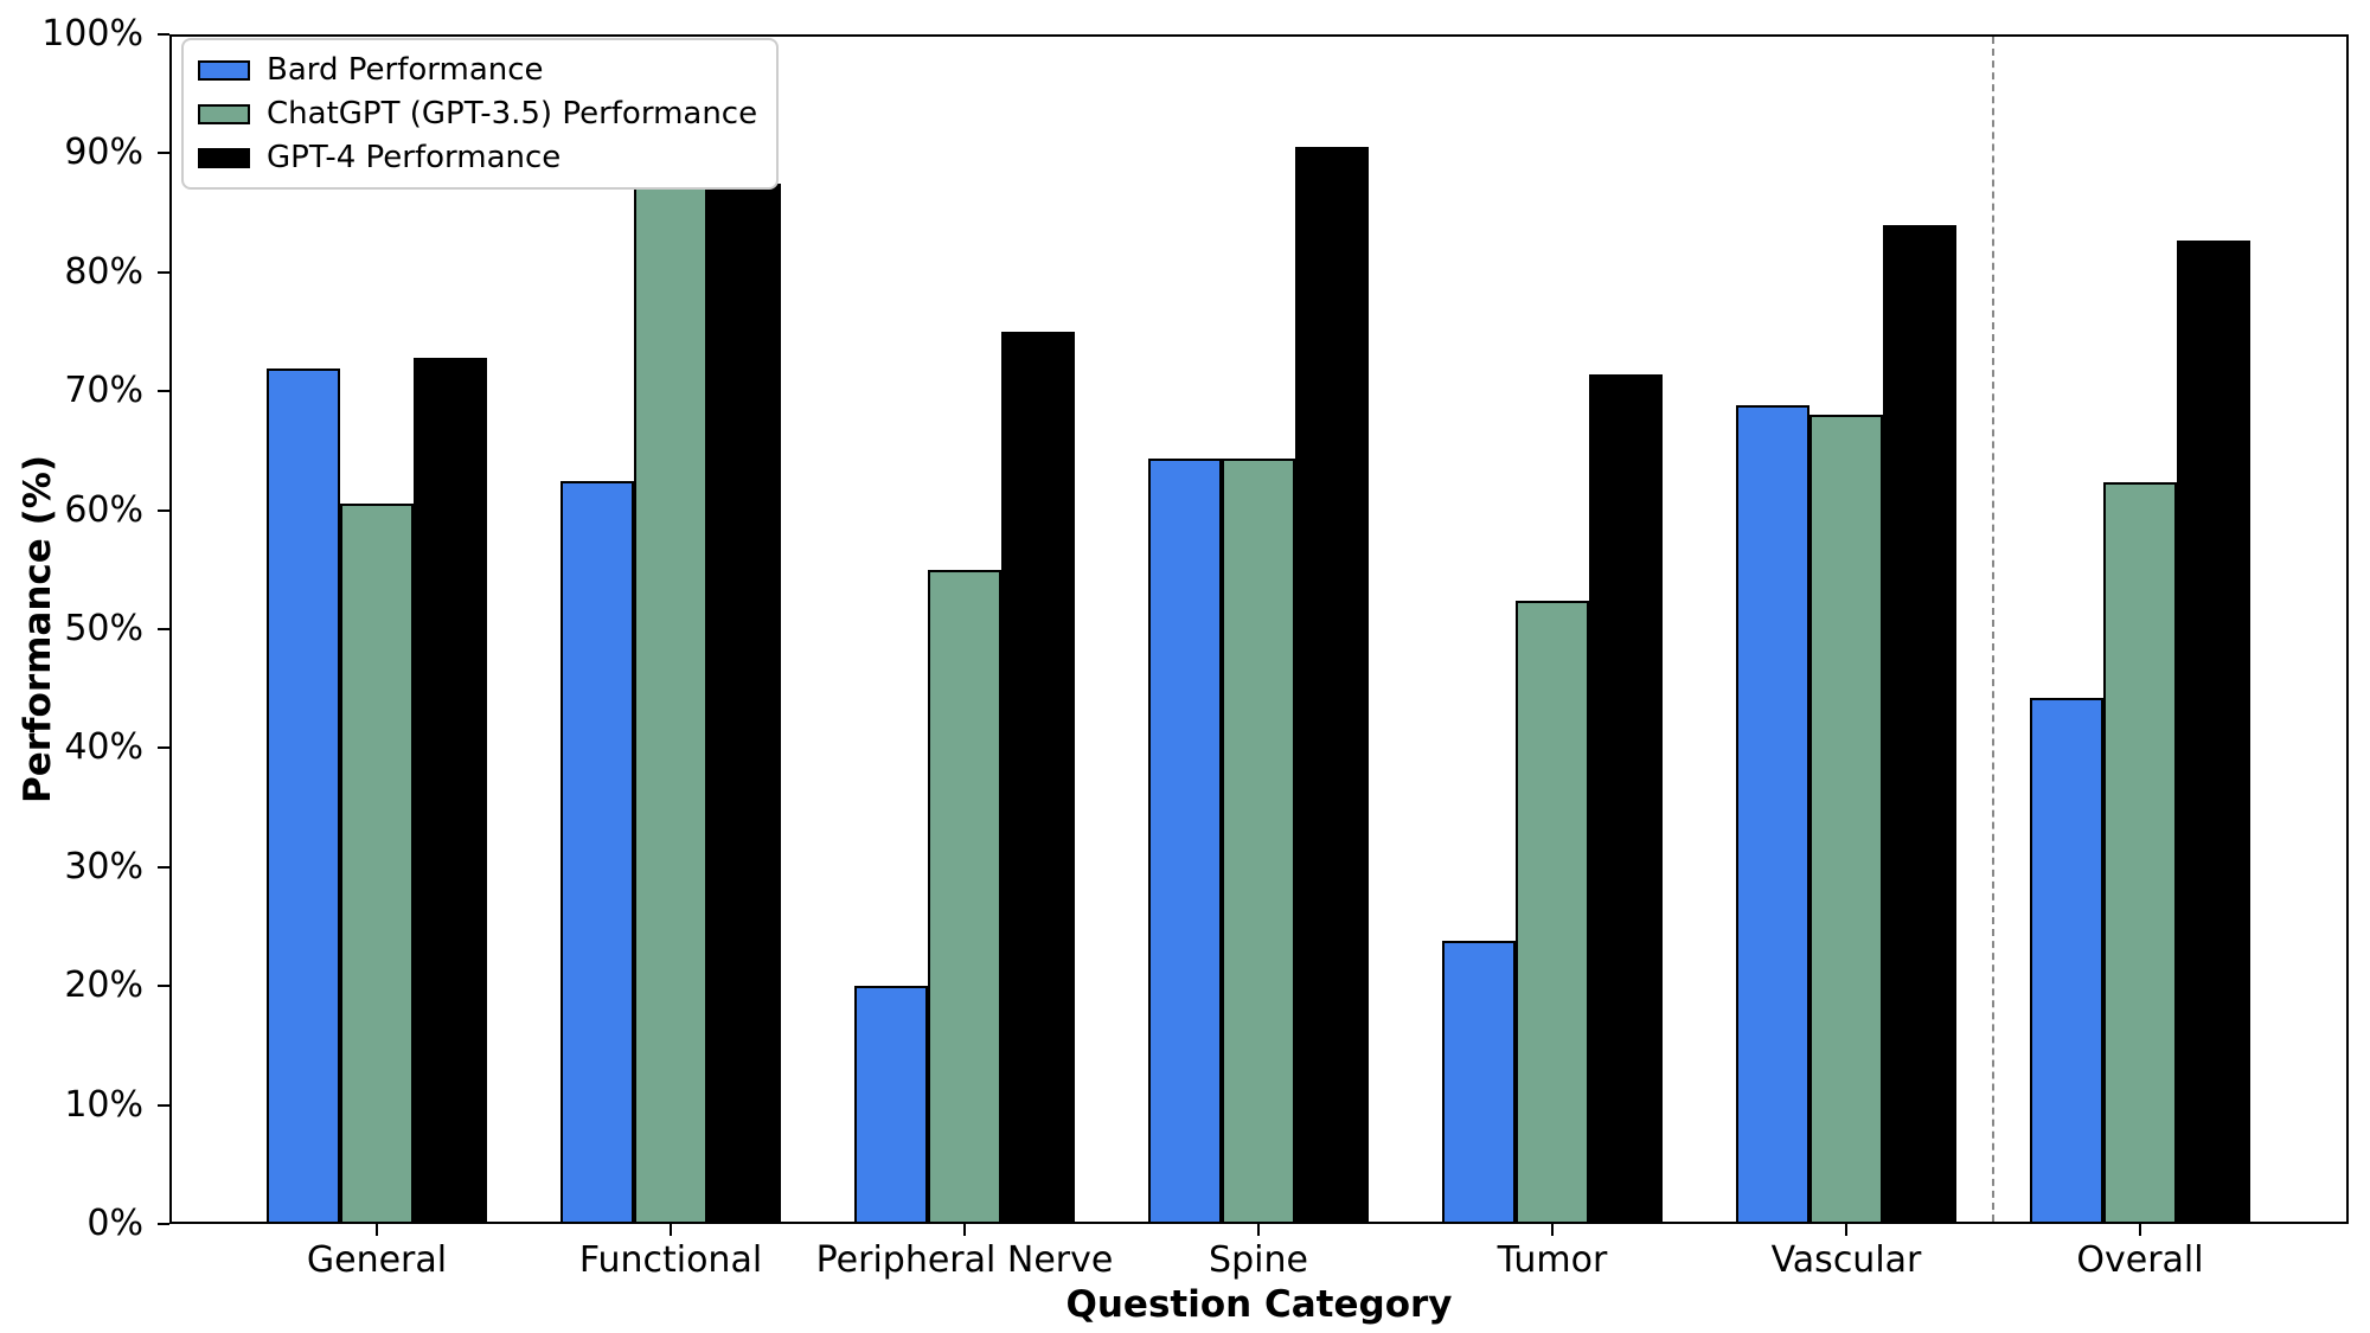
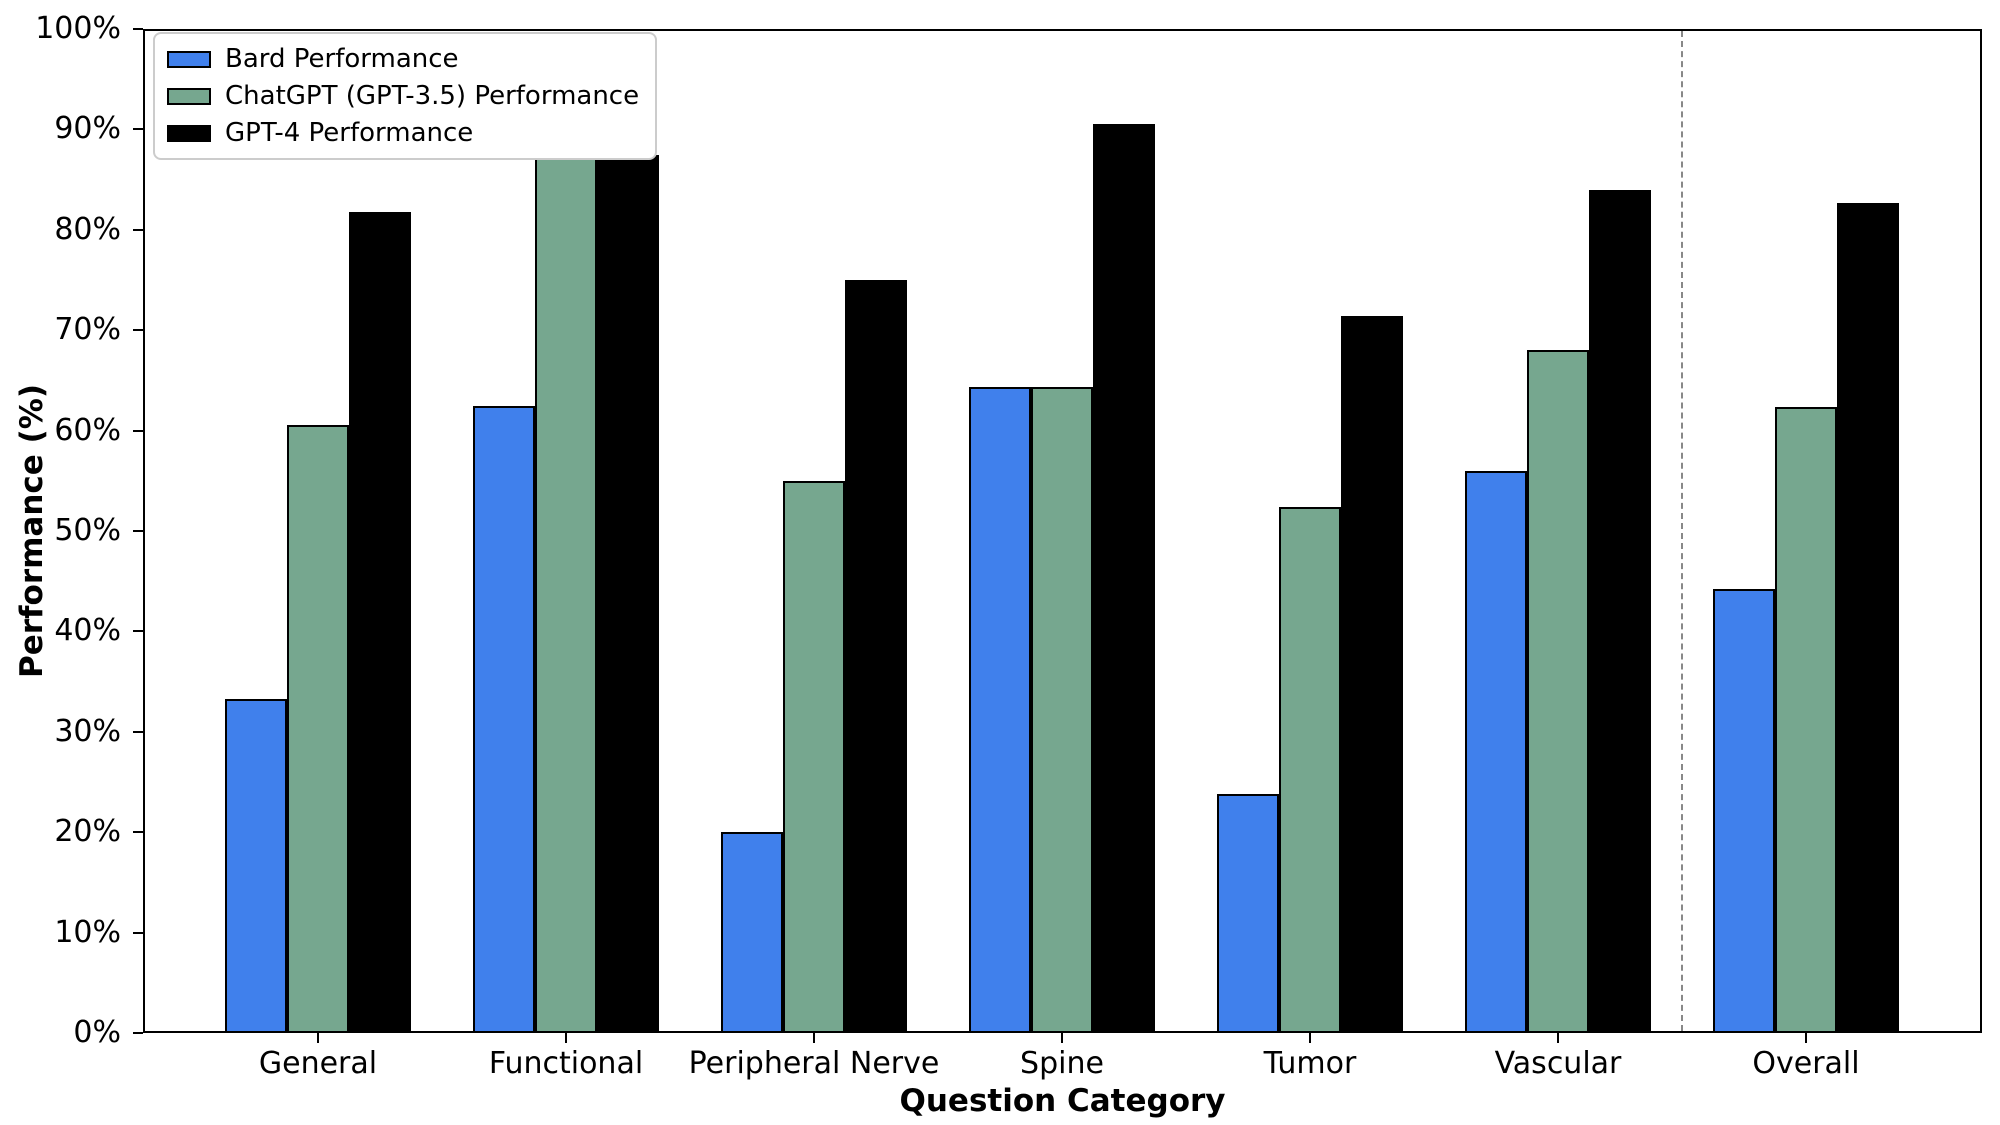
Bard Performance/General: 71.9% -> 33.3%
GPT-4 Performance/General: 72.8% -> 81.8%
Bard Performance/Vascular: 68.8% -> 56.0%
